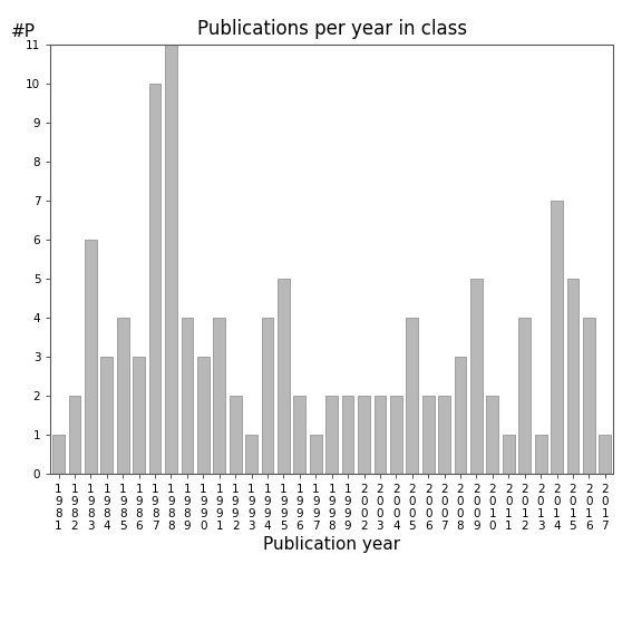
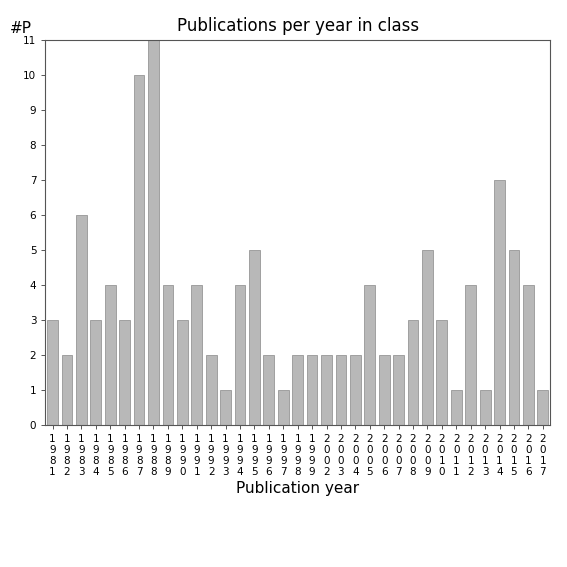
1 9 8 1: 1 -> 3
2 0 1 0: 2 -> 3
